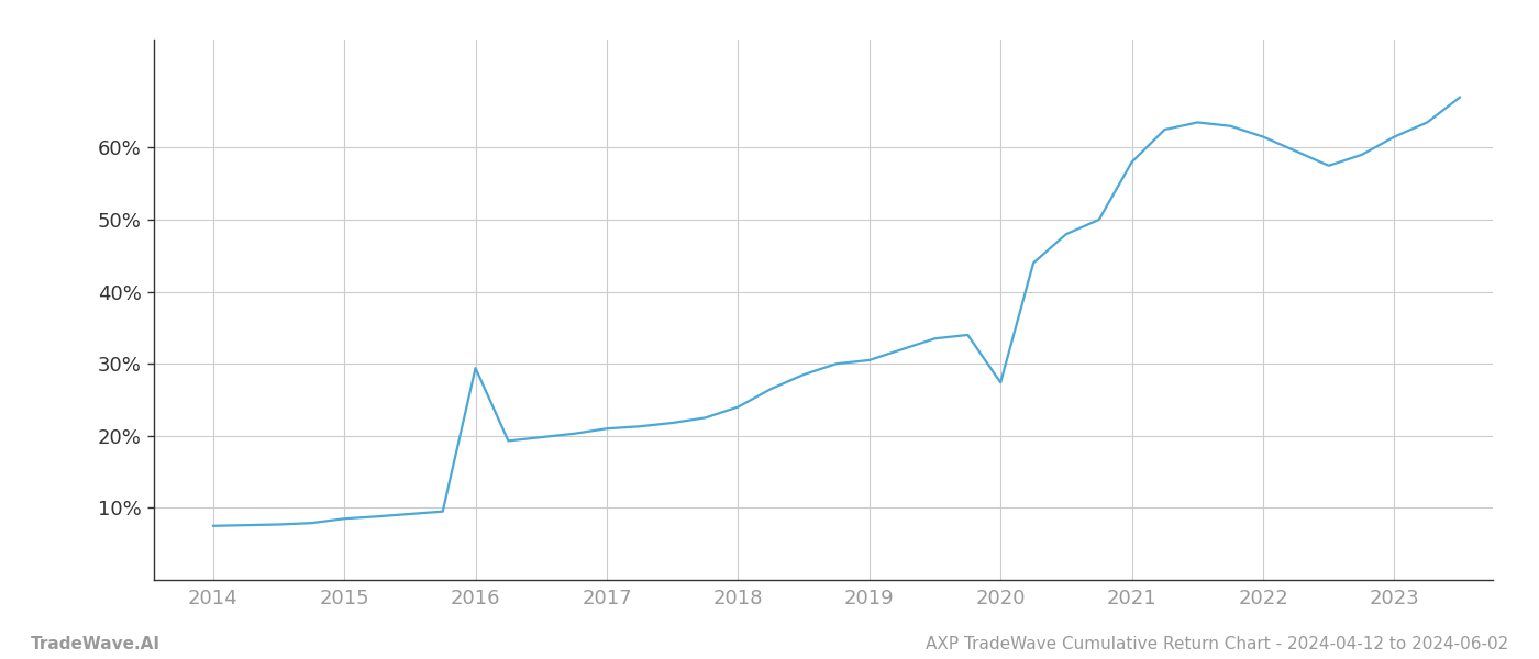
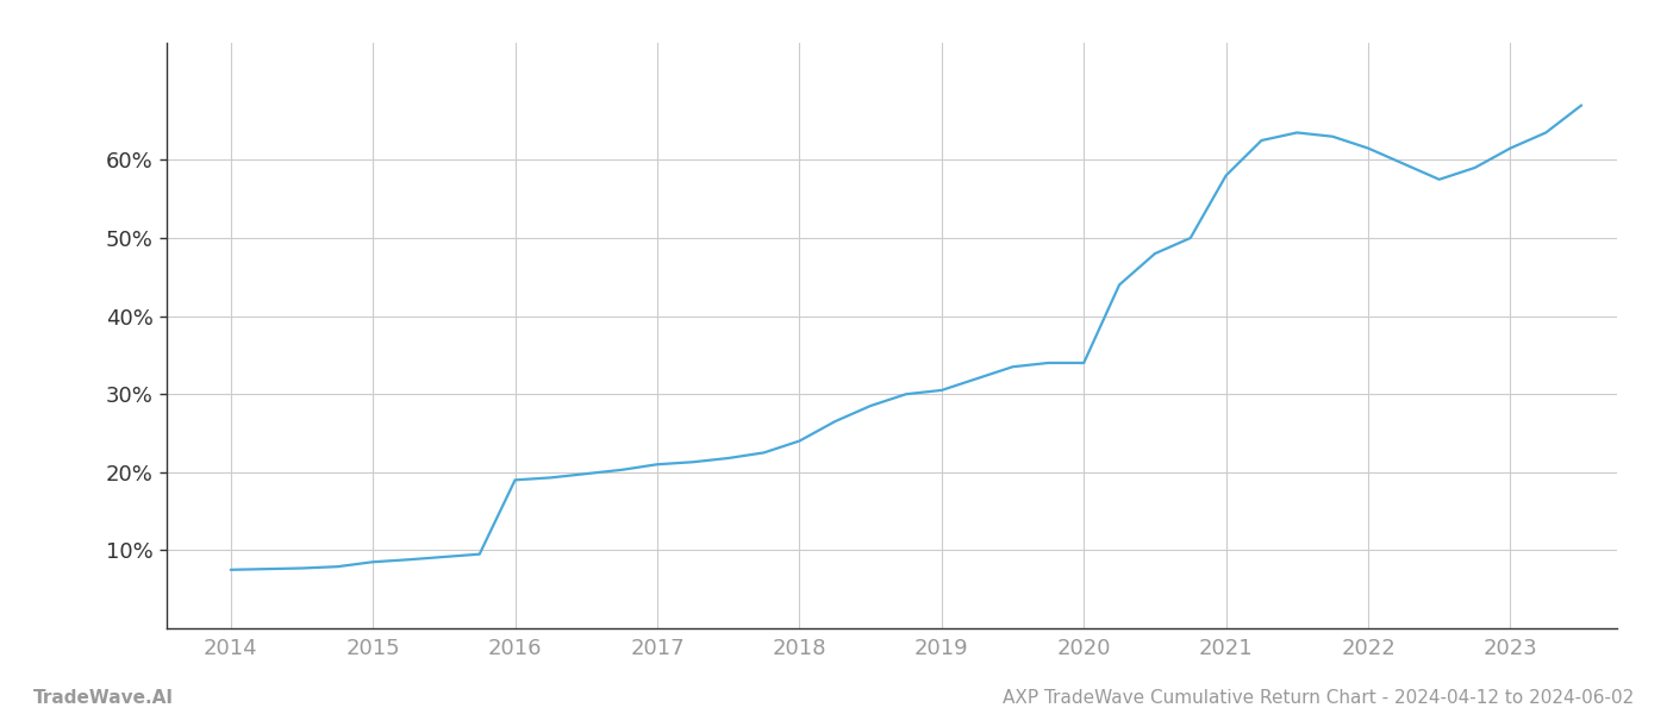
2016: 29.4% -> 19.0%
2020: 27.4% -> 34.0%
